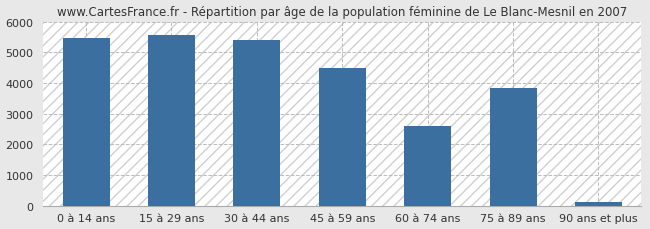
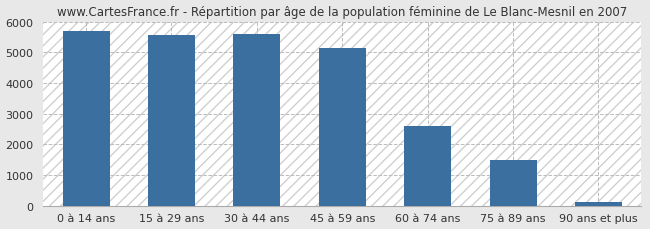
0 à 14 ans: 5450 -> 5700
30 à 44 ans: 5400 -> 5600
45 à 59 ans: 4500 -> 5150
75 à 89 ans: 3850 -> 1480
